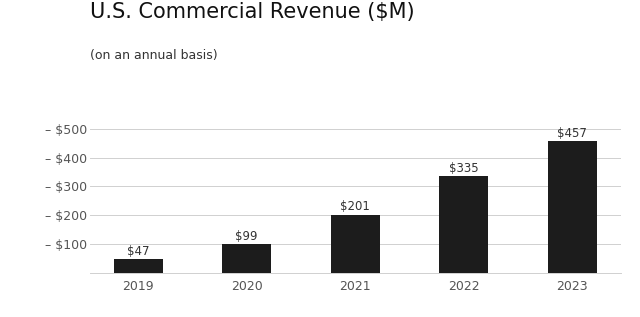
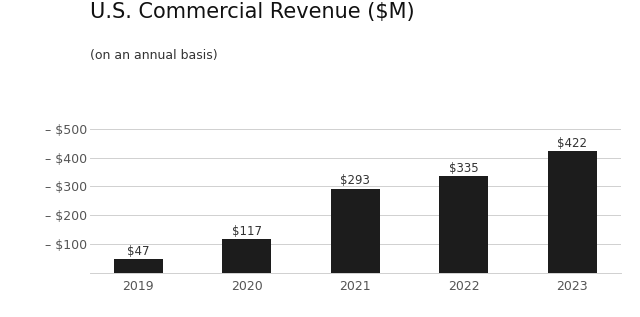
2020: $99 -> $117
2021: $201 -> $293
2023: $457 -> $422
